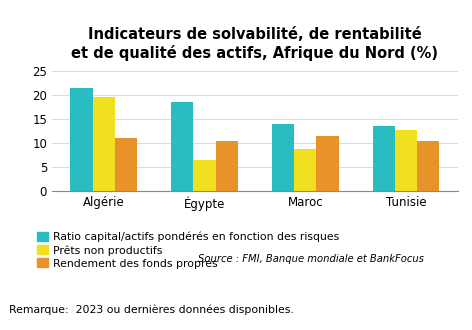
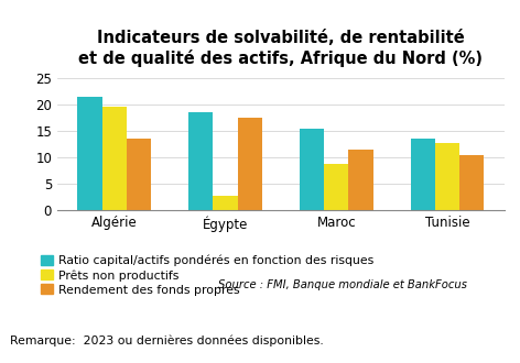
Rendement des fonds propres/Algérie: 11.0 -> 13.5
Prêts non productifs/Égypte: 6.5 -> 2.7
Rendement des fonds propres/Égypte: 10.5 -> 17.5
Ratio capital/actifs pondérés en fonction des risques/Maroc: 14.0 -> 15.5
